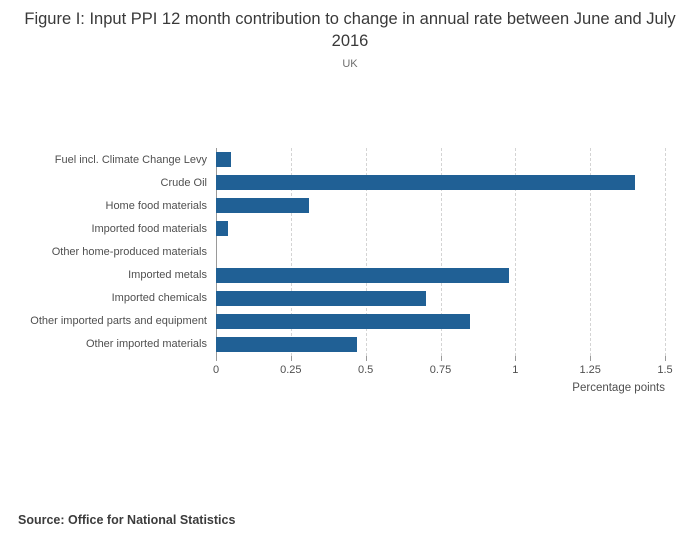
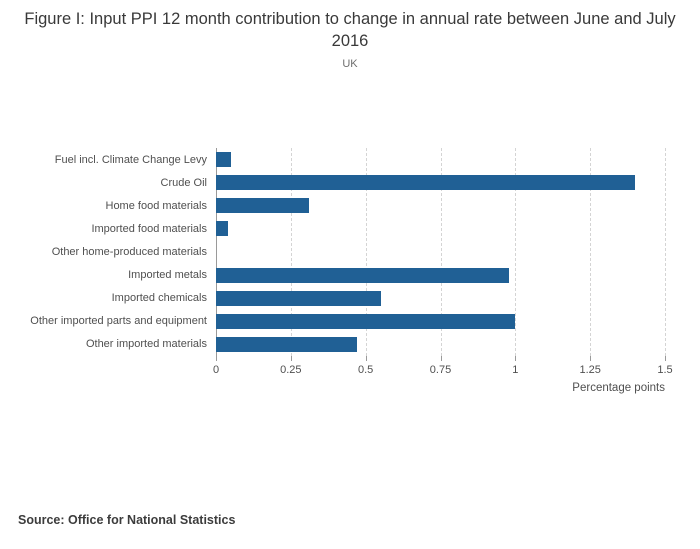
Imported chemicals: 0.70 -> 0.55
Other imported parts and equipment: 0.85 -> 1.00
